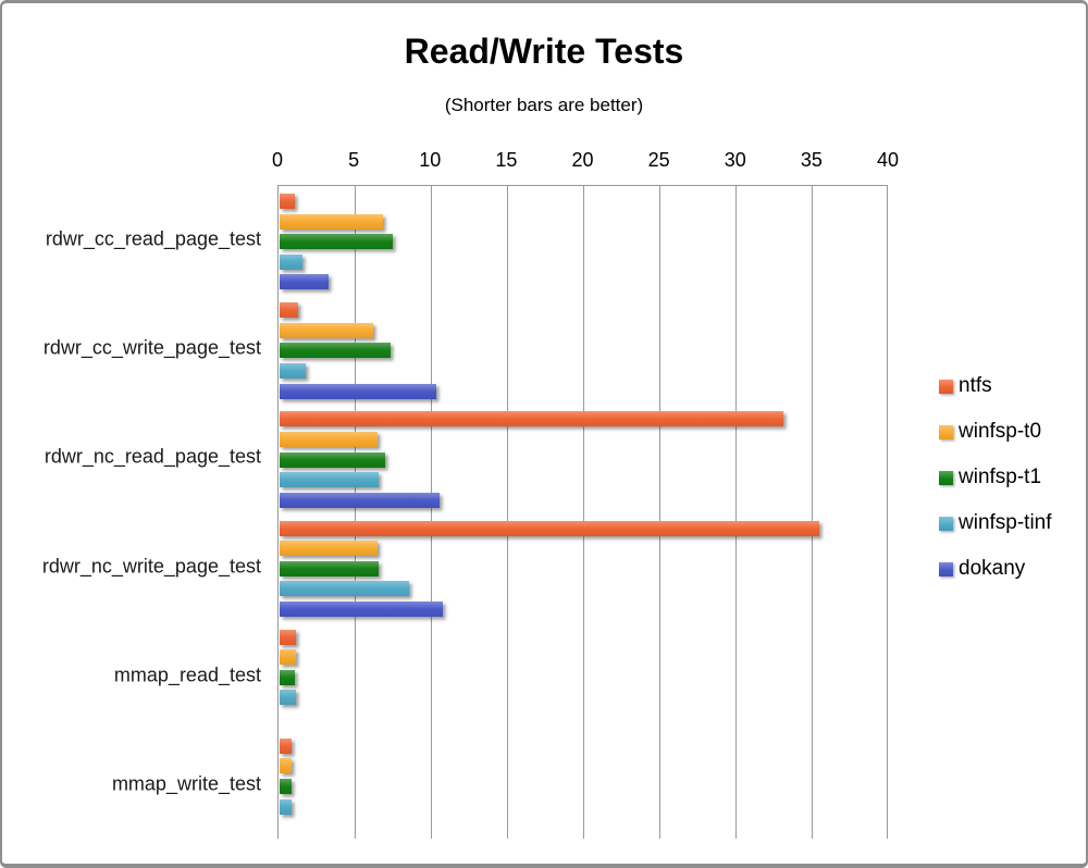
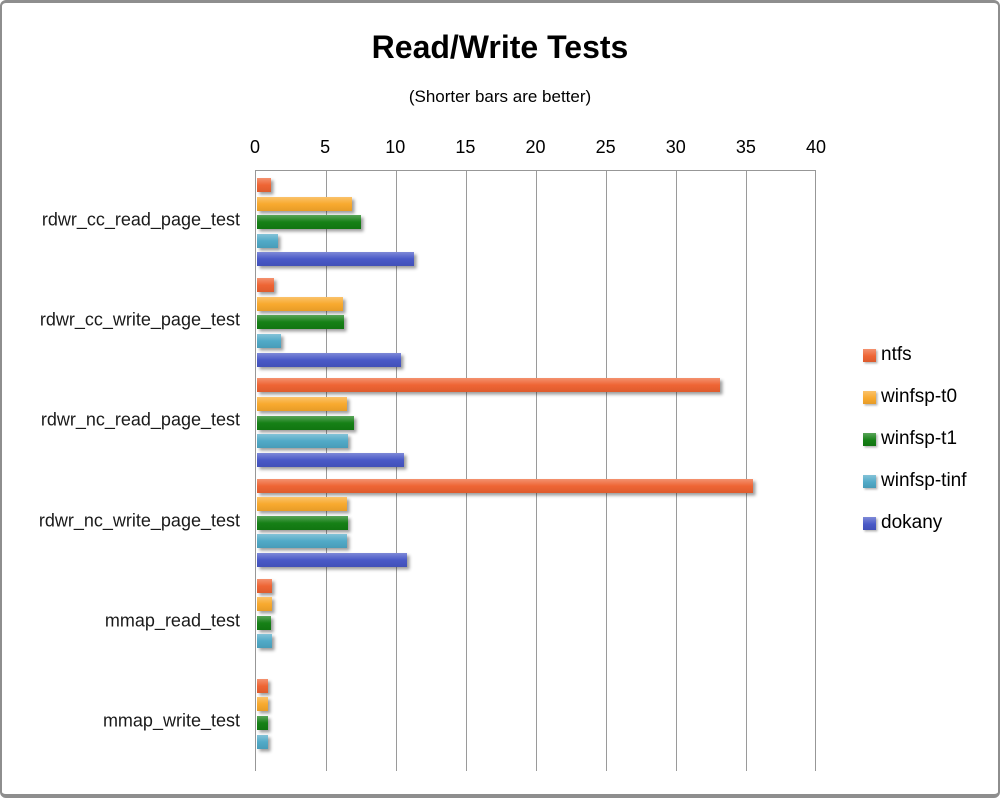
dokany/rdwr_cc_read_page_test: 3.2 -> 11.2
winfsp-t1/rdwr_cc_write_page_test: 7.3 -> 6.2
winfsp-tinf/rdwr_nc_write_page_test: 8.5 -> 6.4
